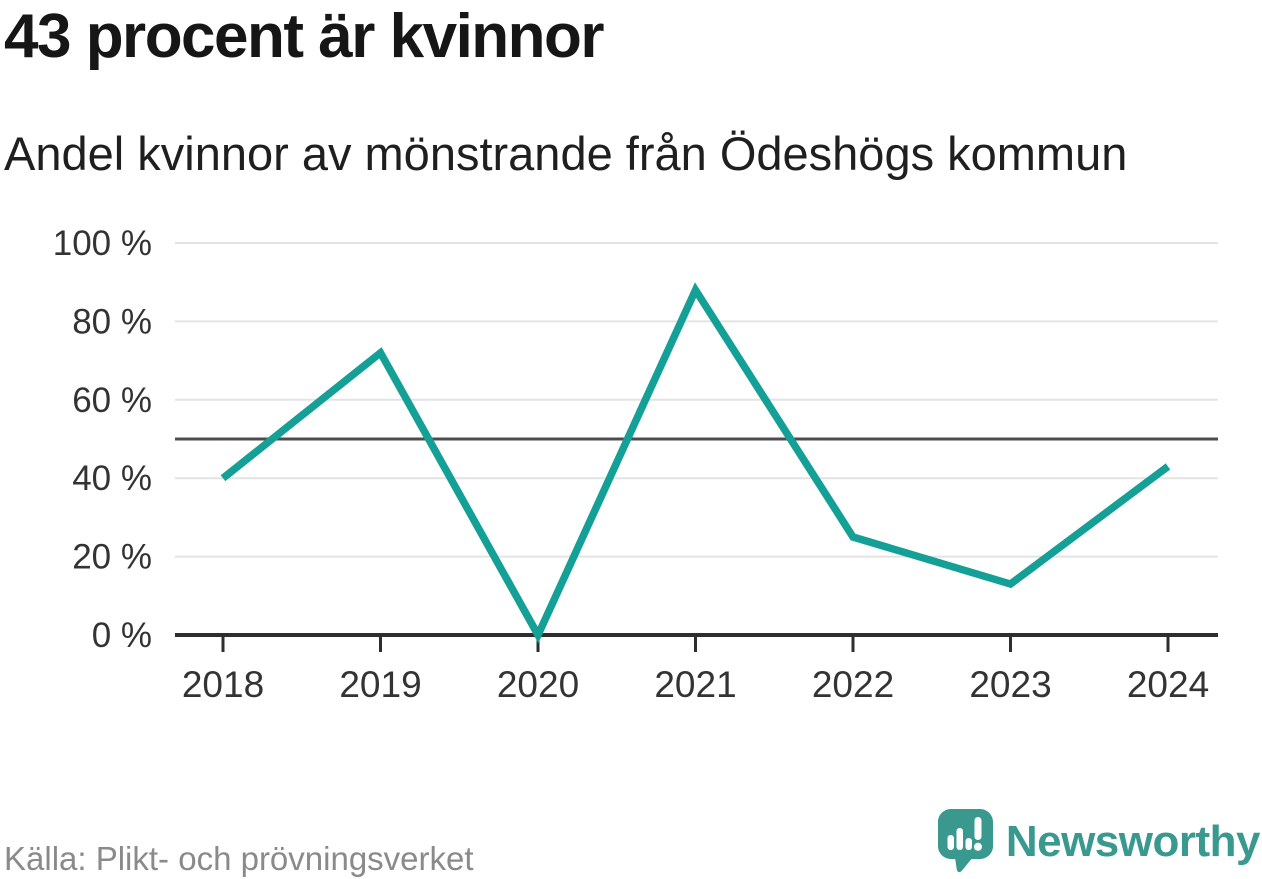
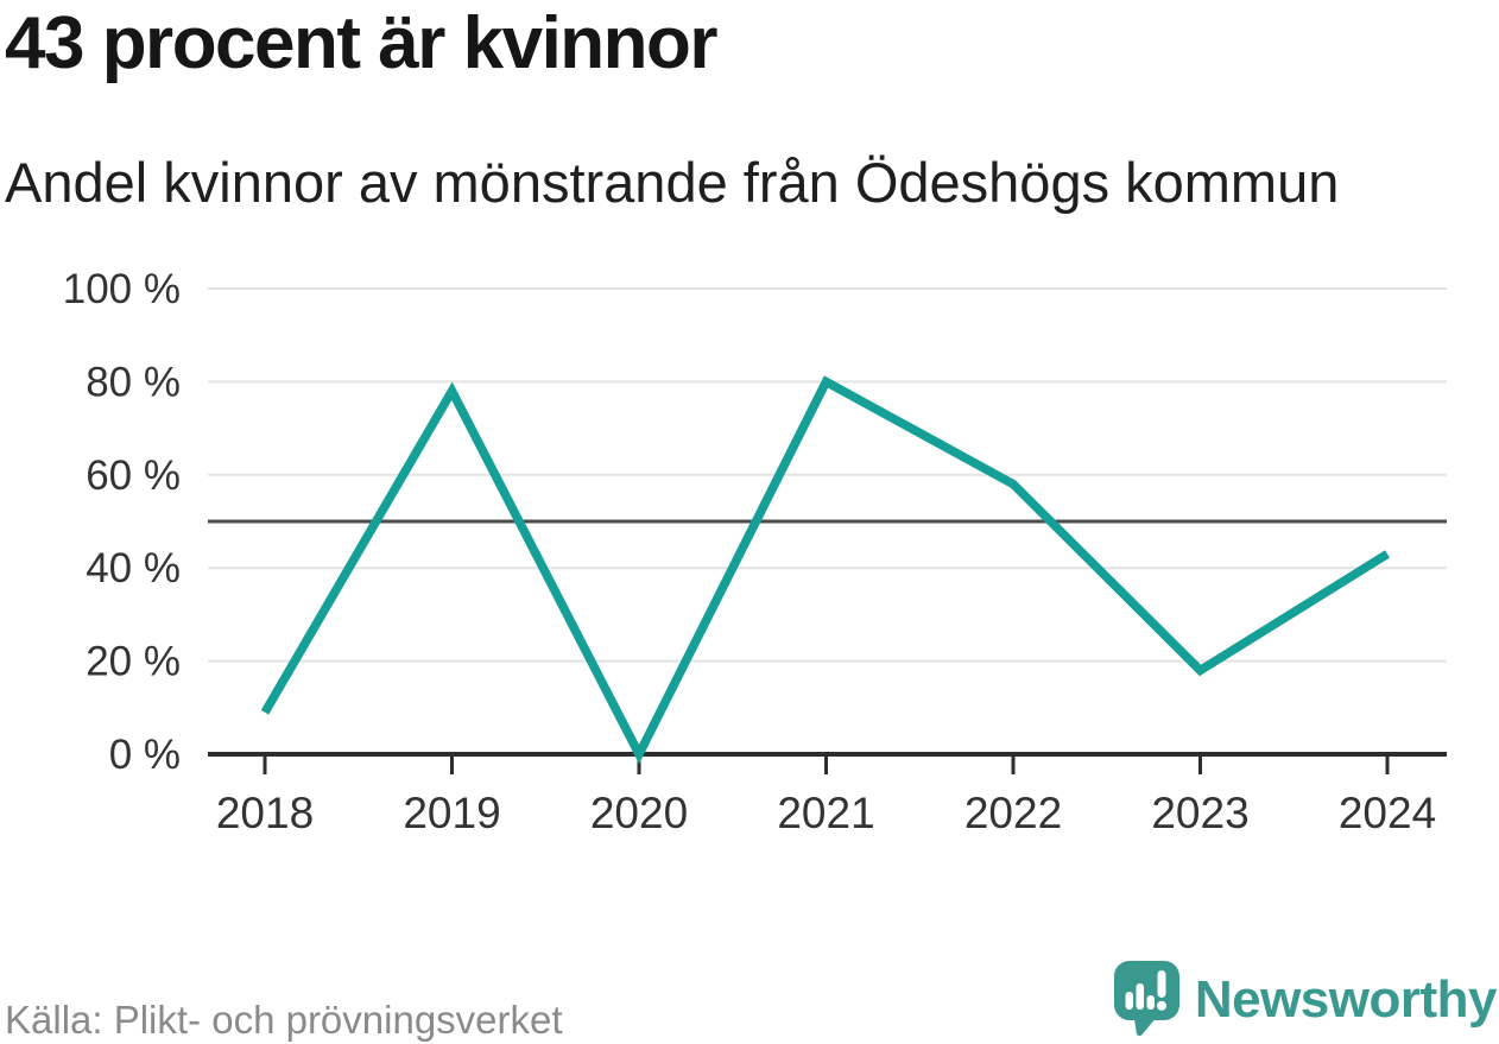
2018: 40% -> 9%
2019: 72% -> 78%
2021: 88% -> 80%
2022: 25% -> 58%
2023: 13% -> 18%
